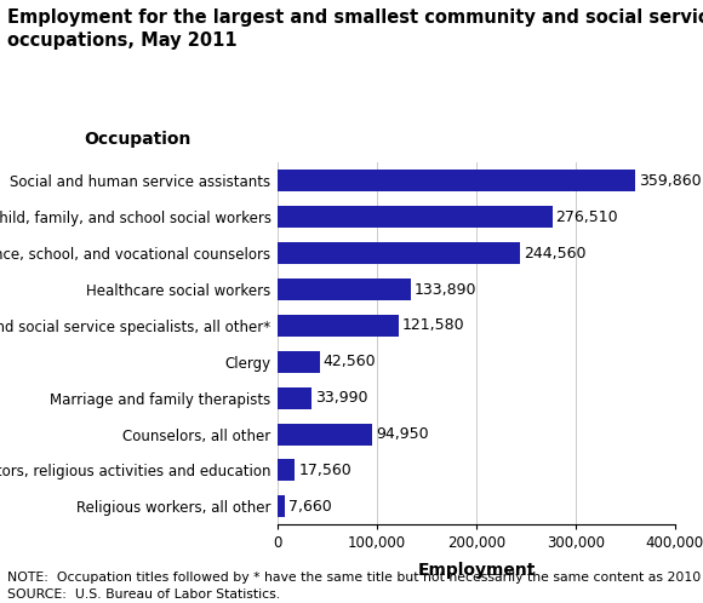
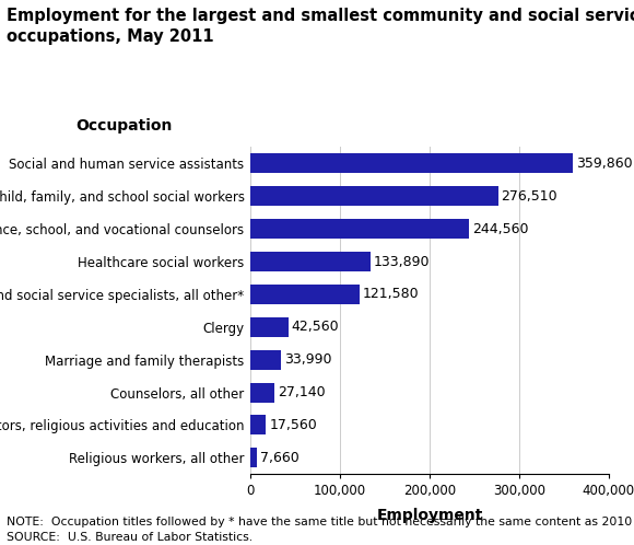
Counselors, all other: 94,950 -> 27,140
